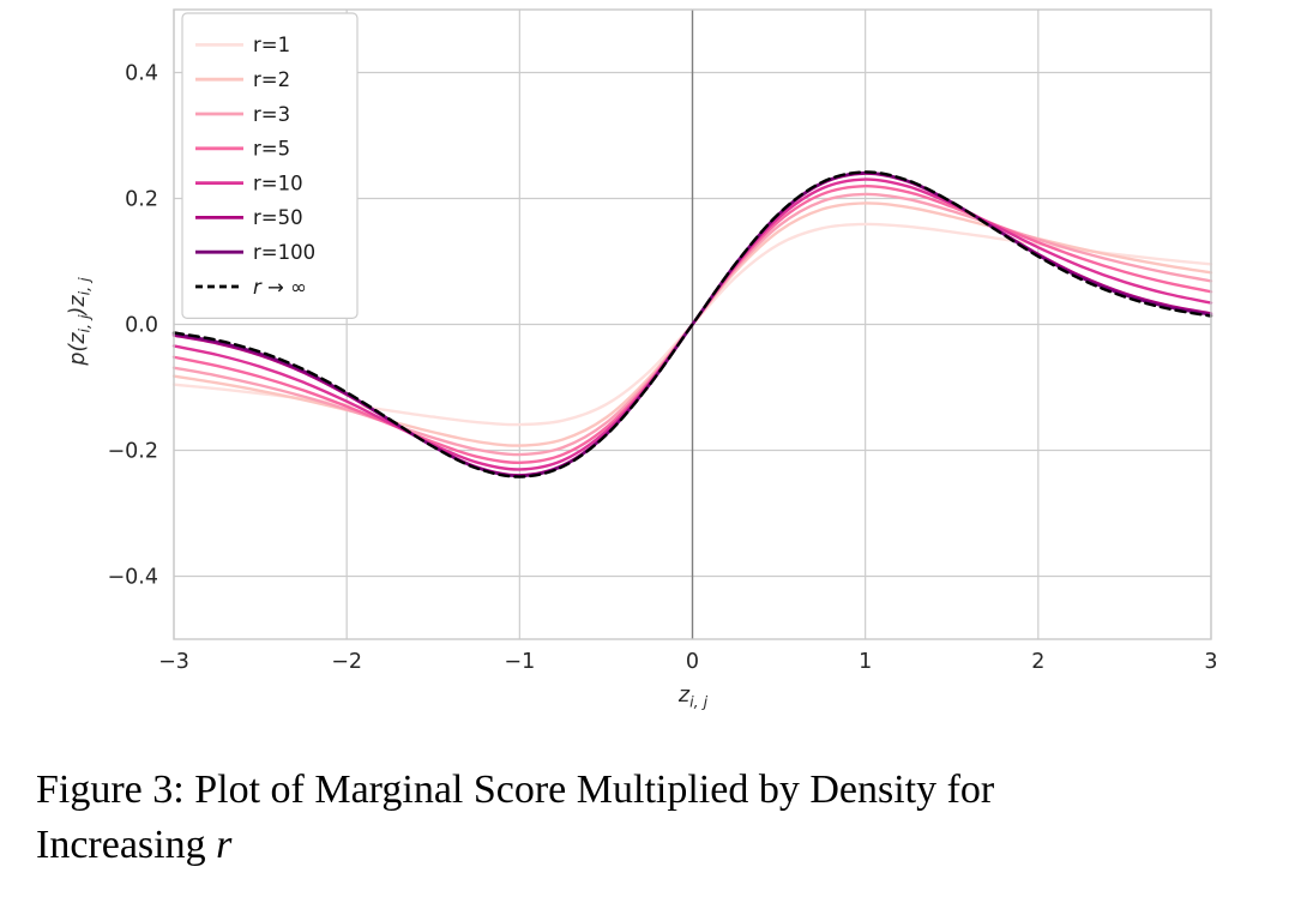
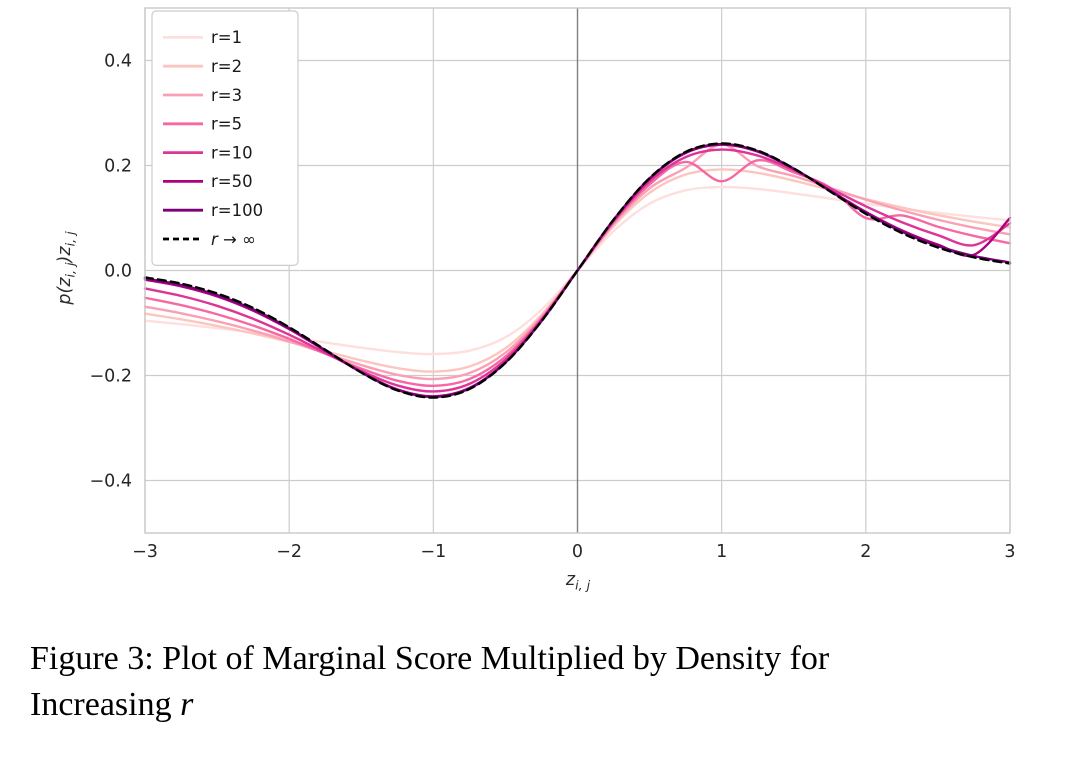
r=3/1: 0.21 -> 0.24
r=5/1: 0.22 -> 0.17
r=5/2: 0.13 -> 0.10
r=10/3: 0.03 -> 0.09
r=50/3: 0.02 -> 0.10
